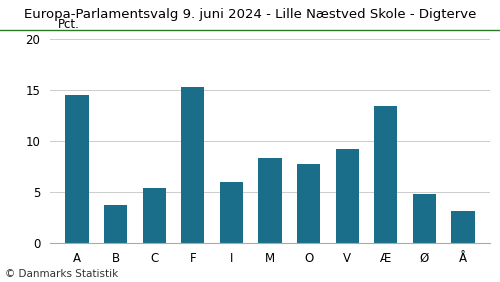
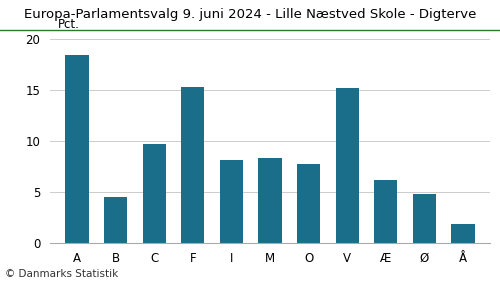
A: 14.5 -> 18.5
B: 3.7 -> 4.5
C: 5.4 -> 9.7
I: 6.0 -> 8.1
V: 9.2 -> 15.2
Æ: 13.4 -> 6.2
Å: 3.1 -> 1.8
